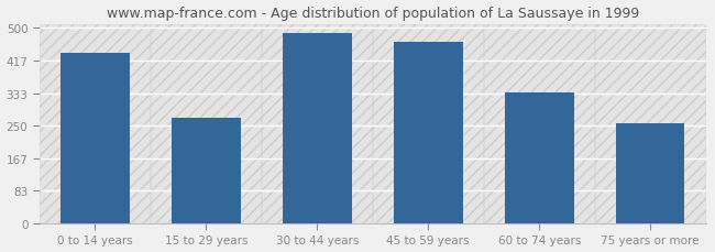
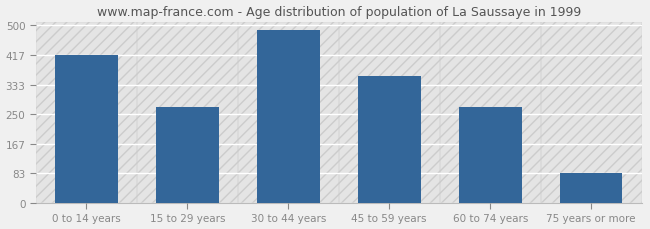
0 to 14 years: 435 -> 417
45 to 59 years: 465 -> 357
60 to 74 years: 335 -> 271
75 years or more: 255 -> 83
